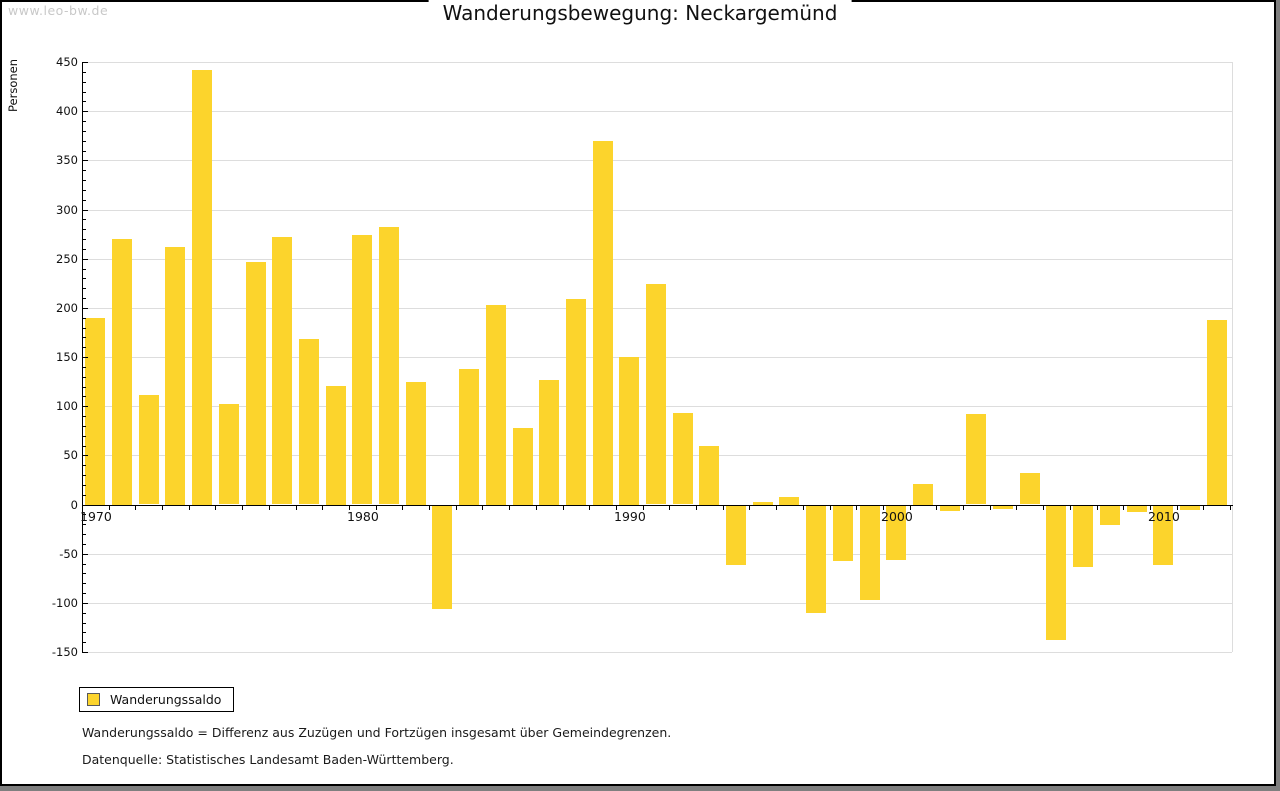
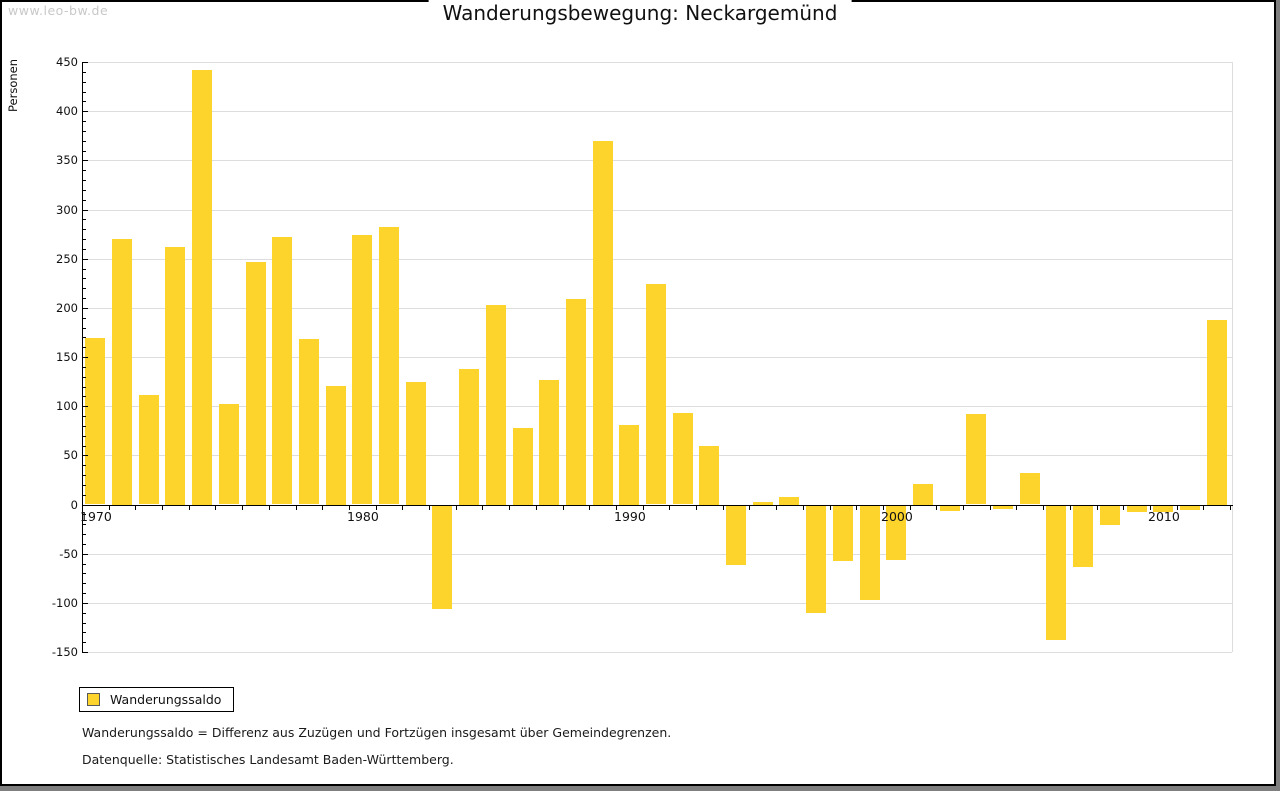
1970: 190 -> 170
1990: 150 -> 80
2010: -60 -> -10
